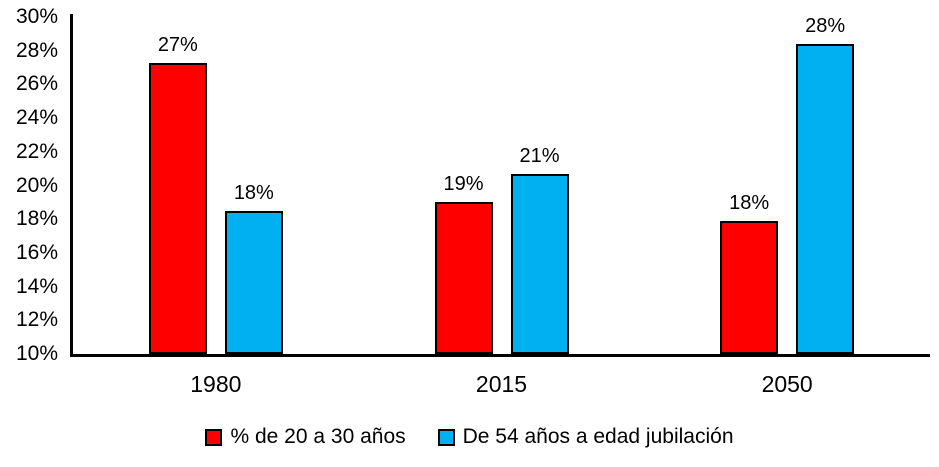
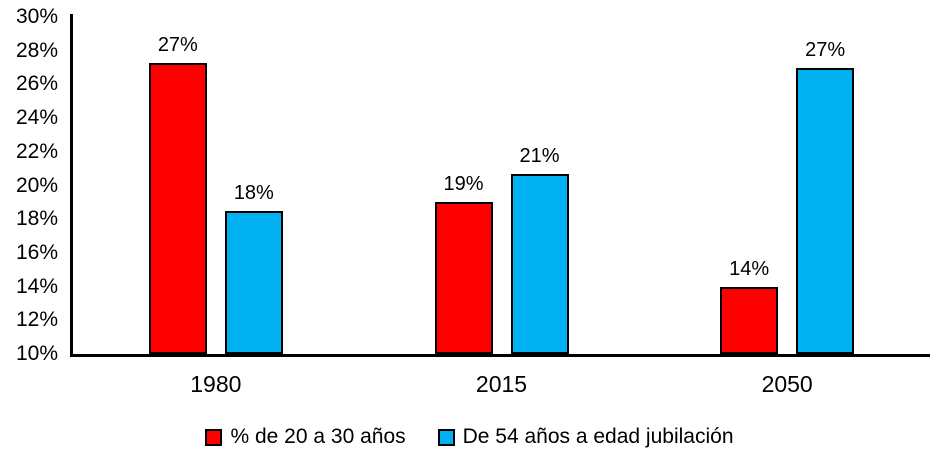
% de 20 a 30 años/2050: 18% -> 14%
De 54 años a edad jubilación/2050: 28% -> 27%
